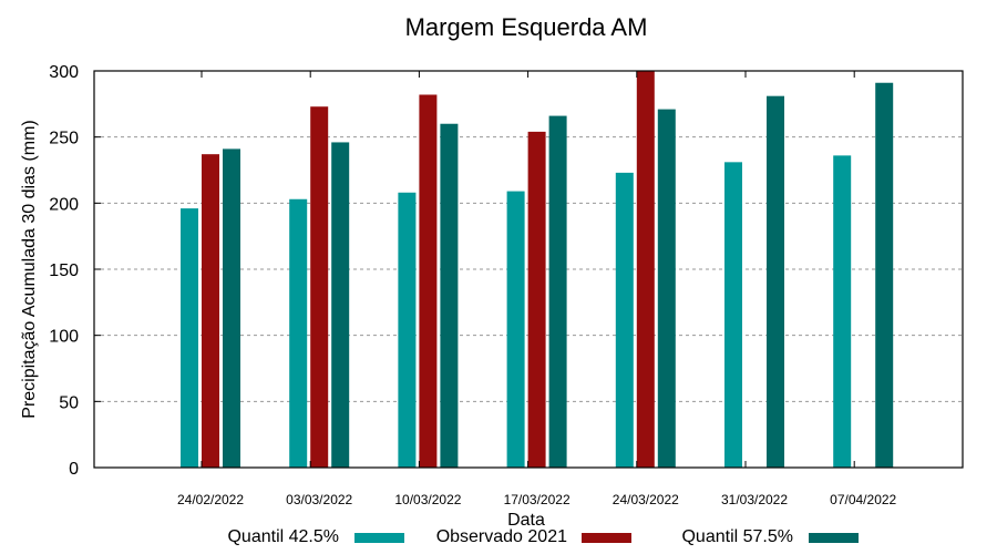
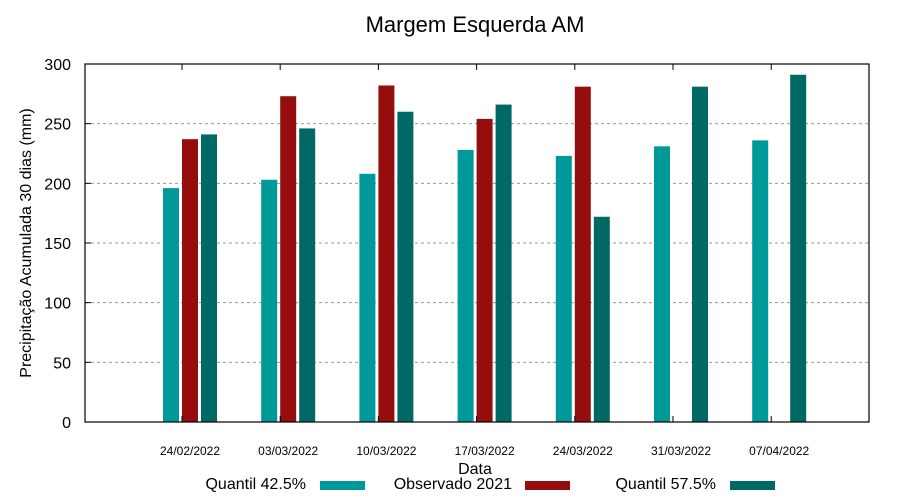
Quantil 42.5%/17/03/2022: 209 -> 228
Observado 2021/24/03/2022: 300 -> 281
Quantil 57.5%/24/03/2022: 271 -> 172
